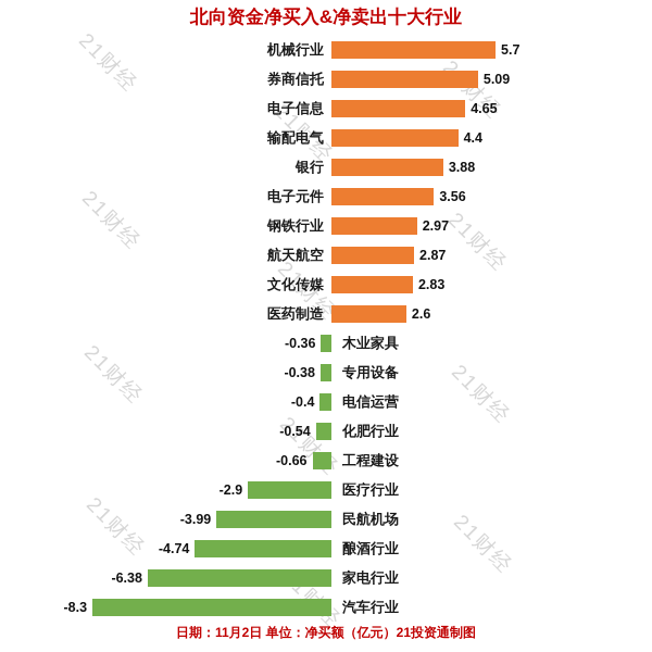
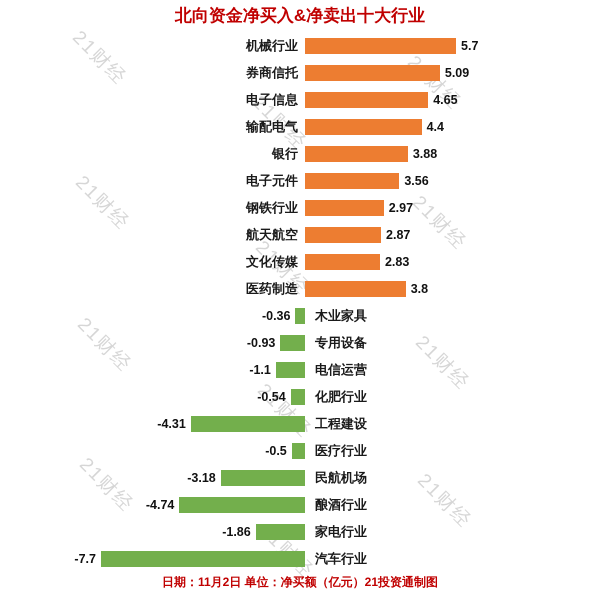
医药制造: 2.6 -> 3.8
专用设备: -0.38 -> -0.93
电信运营: -0.4 -> -1.1
工程建设: -0.66 -> -4.31
医疗行业: -2.9 -> -0.5
民航机场: -3.99 -> -3.18
家电行业: -6.38 -> -1.86
汽车行业: -8.3 -> -7.7
